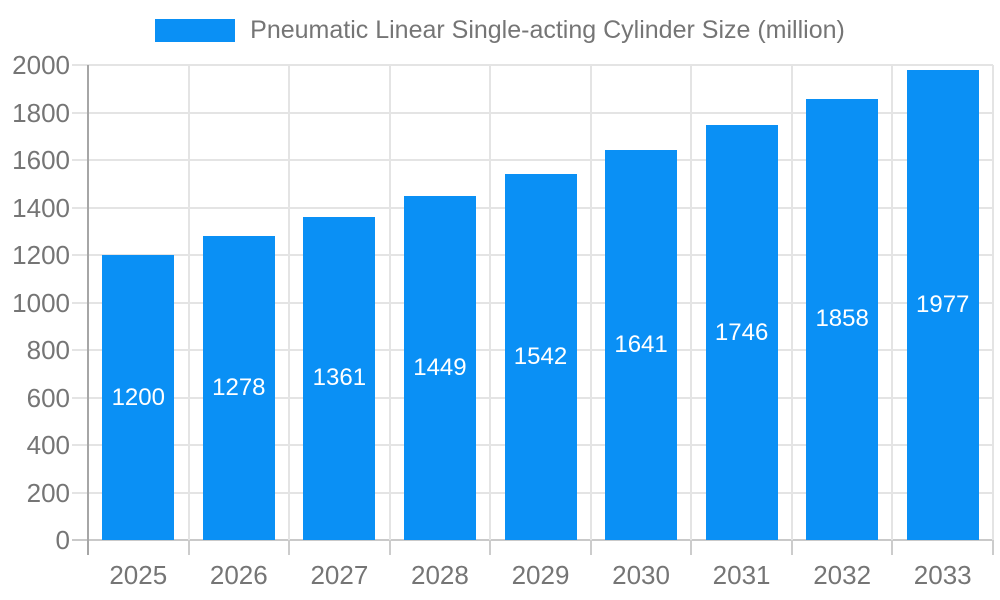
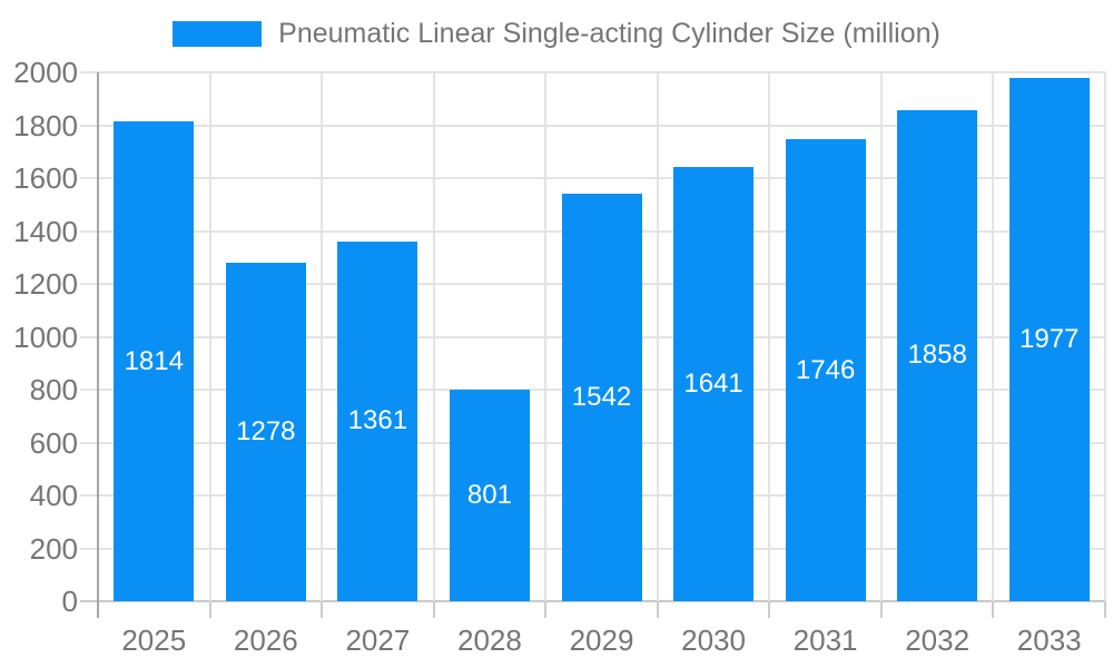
2025: 1200 -> 1814
2028: 1449 -> 801
